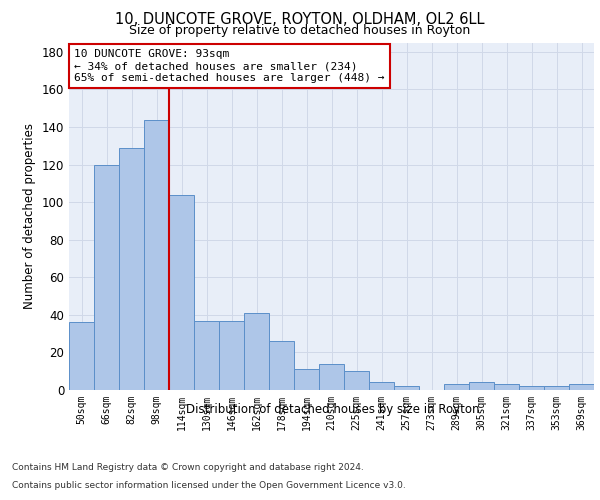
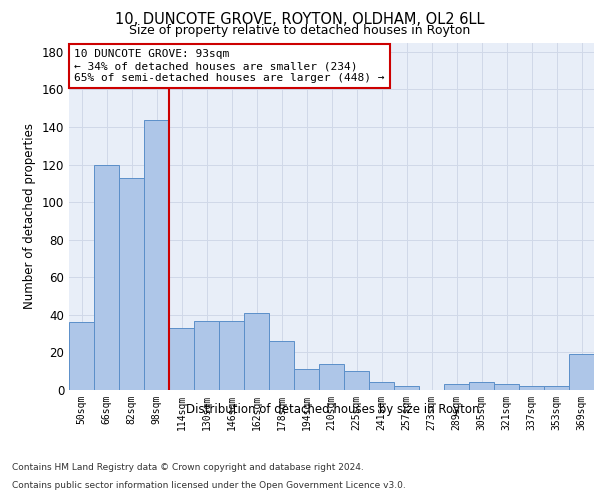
82sqm: 129 -> 113
114sqm: 104 -> 33
369sqm: 3 -> 19
